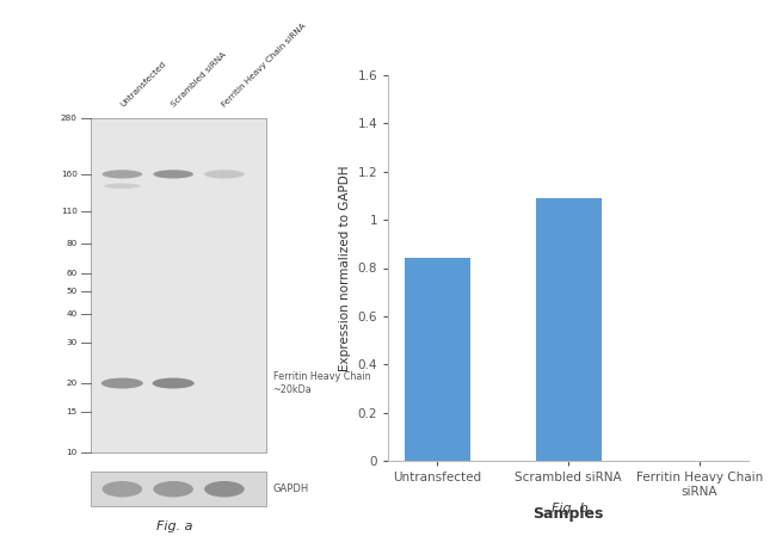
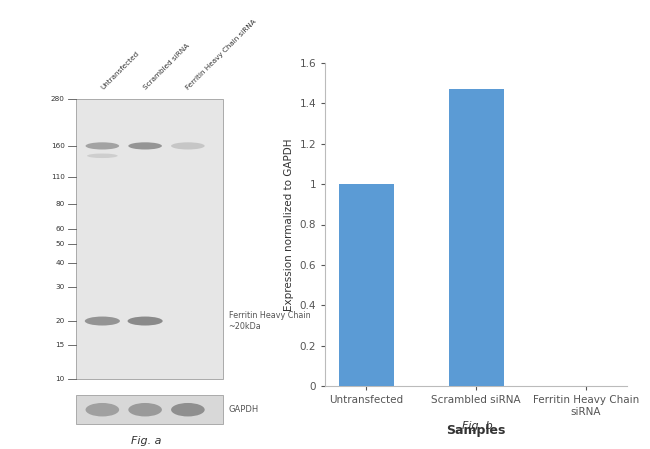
Untransfected: 0.84 -> 1.00
Scrambled siRNA: 1.09 -> 1.47
